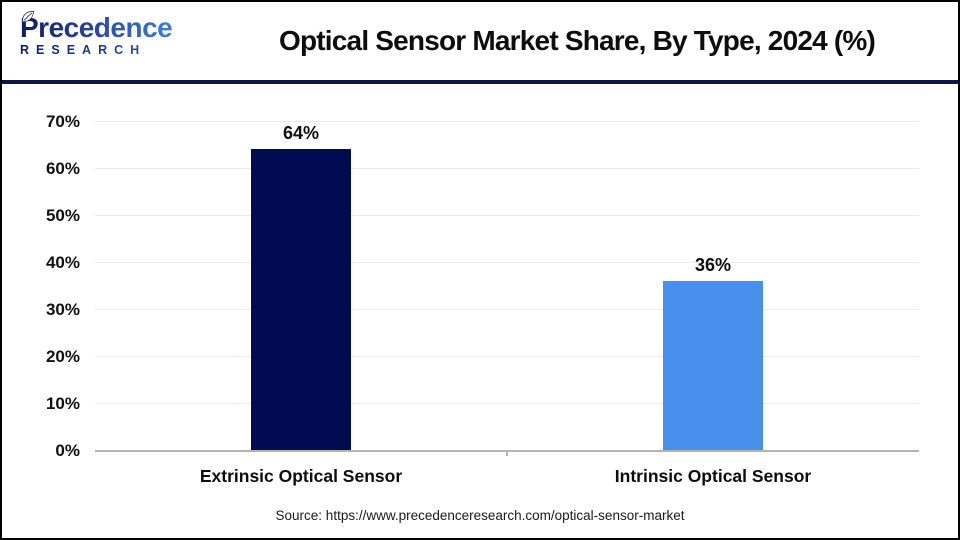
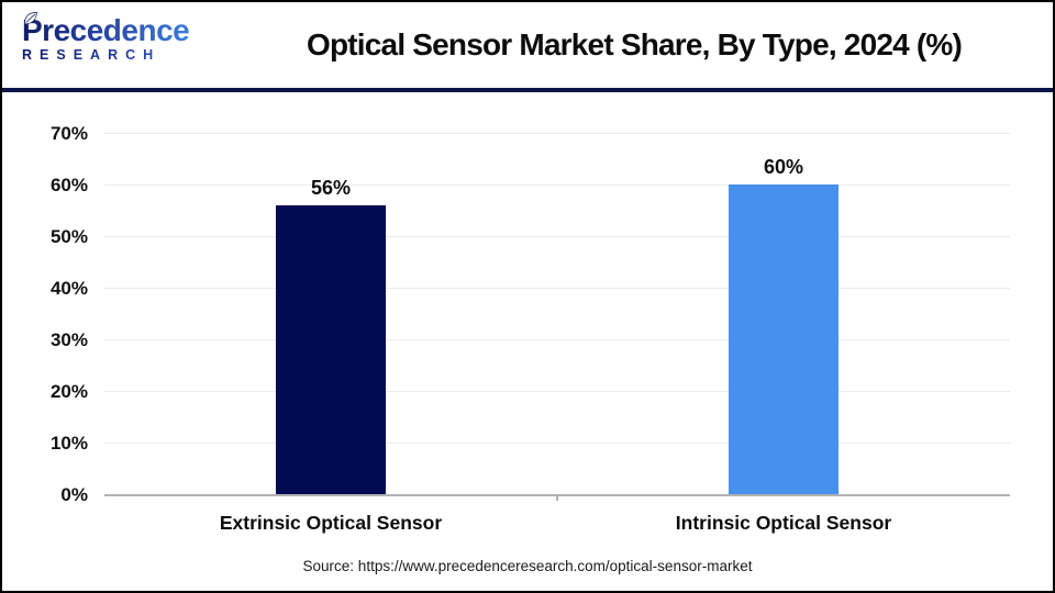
Extrinsic Optical Sensor: 64% -> 56%
Intrinsic Optical Sensor: 36% -> 60%
